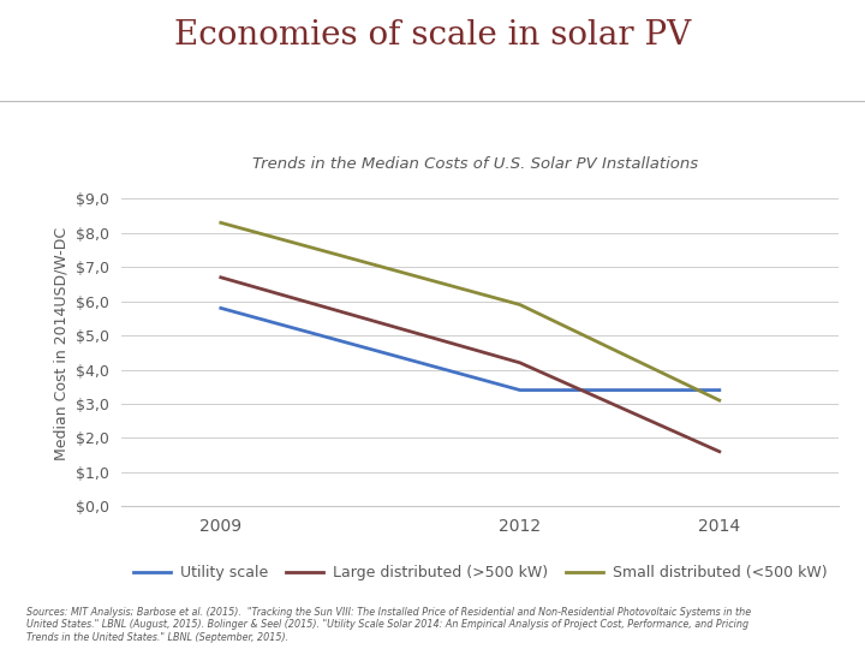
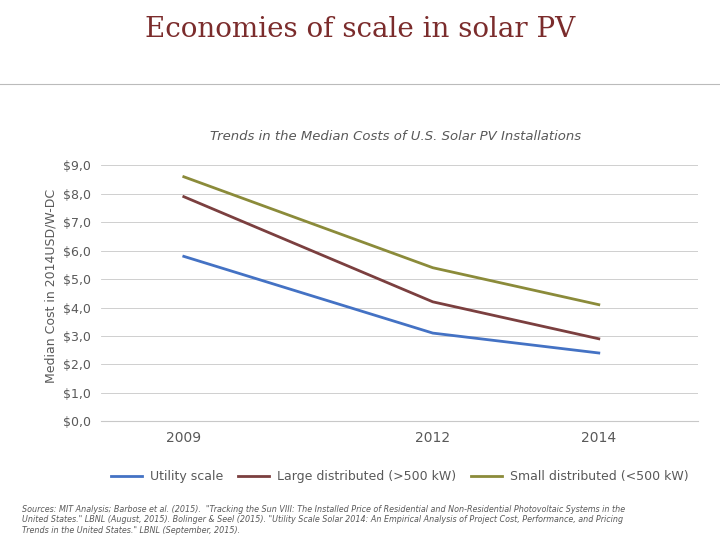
Large distributed (>500 kW)/2009: $6,7 -> $7,9
Small distributed (<500 kW)/2009: $8,3 -> $8,6
Utility scale/2012: $3,4 -> $3,1
Small distributed (<500 kW)/2012: $5,9 -> $5,4
Utility scale/2014: $3,4 -> $2,4
Large distributed (>500 kW)/2014: $1,6 -> $2,9
Small distributed (<500 kW)/2014: $3,1 -> $4,1
